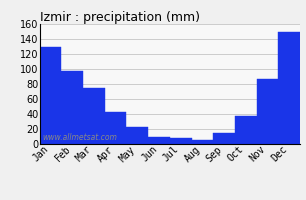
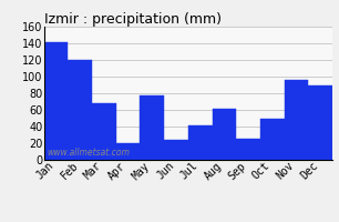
Jan: 130 -> 142
Feb: 98 -> 120
Mar: 75 -> 68
Apr: 43 -> 20
May: 23 -> 78
Jun: 10 -> 24
Jul: 8 -> 42
Aug: 5 -> 62
Sep: 15 -> 26
Oct: 38 -> 50
Nov: 87 -> 96
Dec: 150 -> 90
